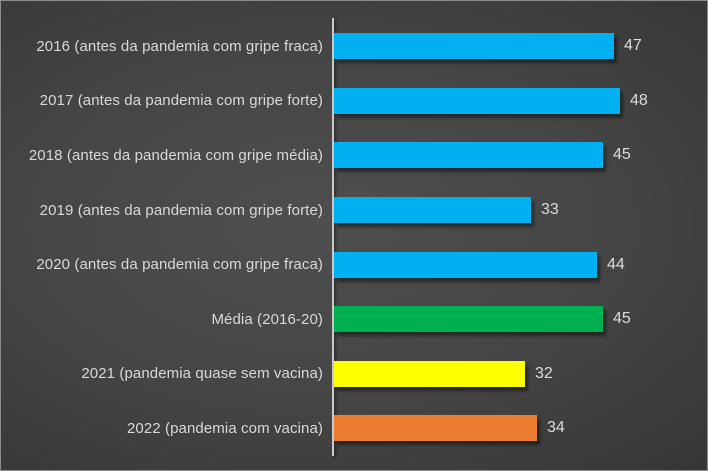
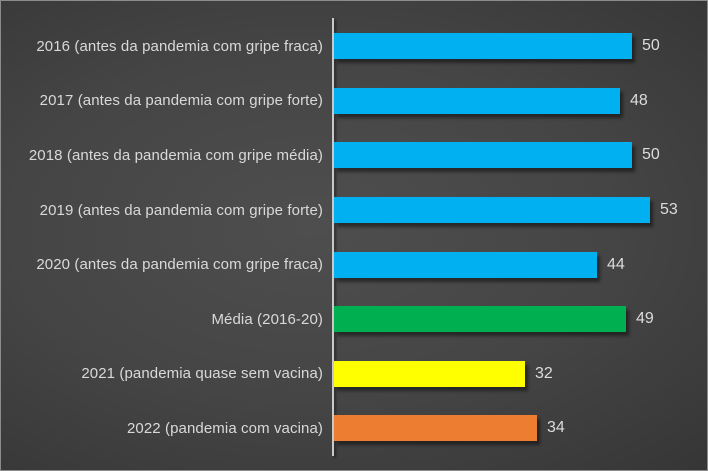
2016 (antes da pandemia com gripe fraca): 47 -> 50
2018 (antes da pandemia com gripe média): 45 -> 50
2019 (antes da pandemia com gripe forte): 33 -> 53
Média (2016-20): 45 -> 49
